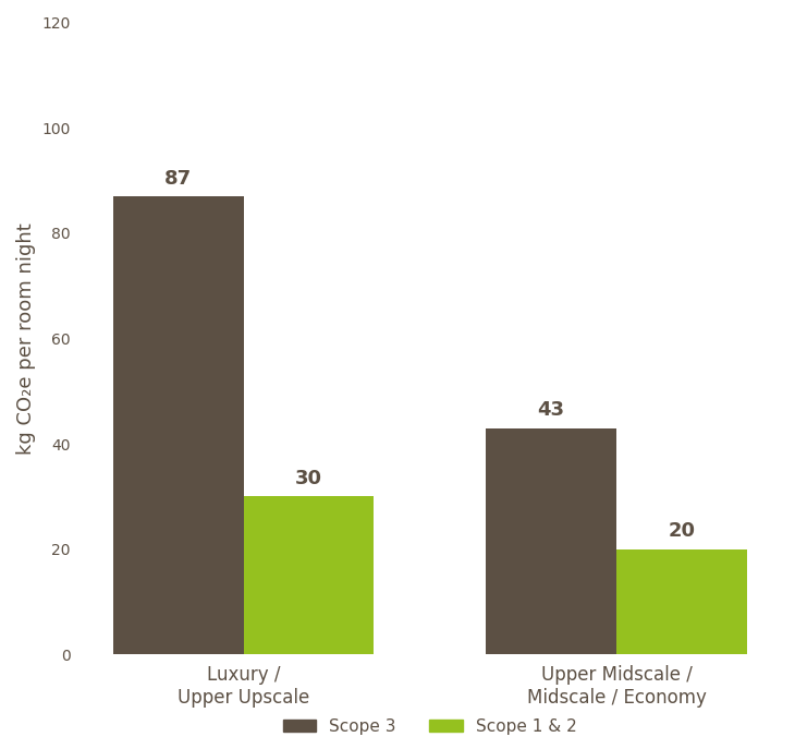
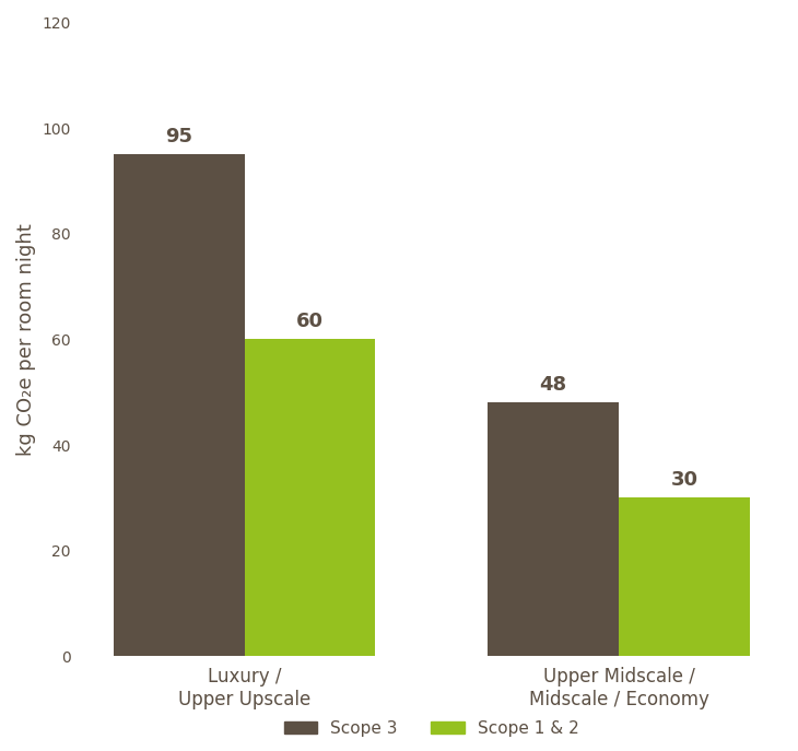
Scope 3/Luxury / Upper Upscale: 87 -> 95
Scope 1 & 2/Luxury / Upper Upscale: 30 -> 60
Scope 3/Upper Midscale / Midscale / Economy: 43 -> 48
Scope 1 & 2/Upper Midscale / Midscale / Economy: 20 -> 30
